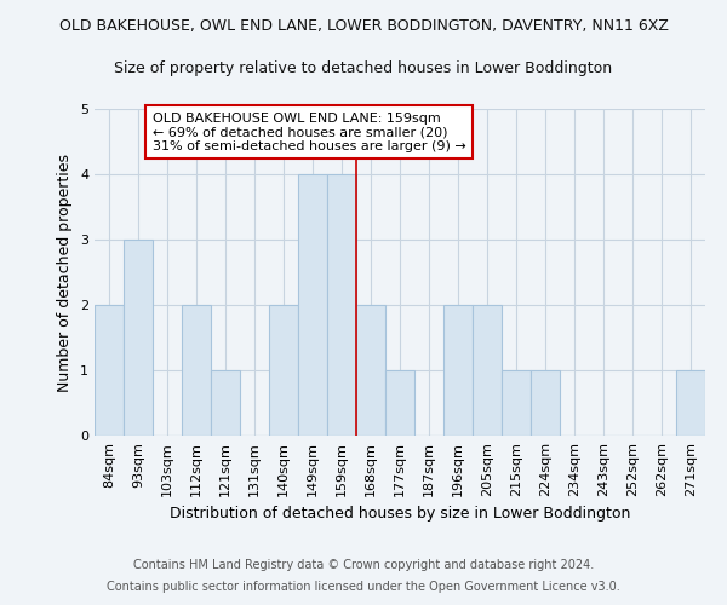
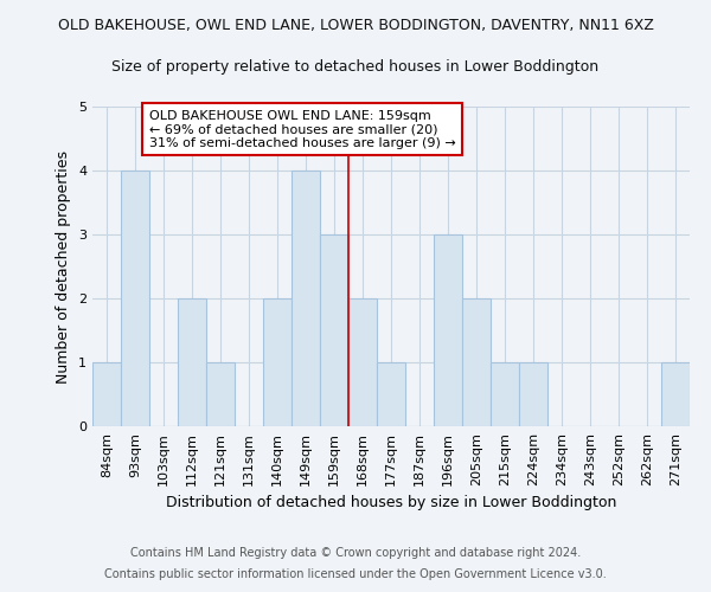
84sqm: 2 -> 1
93sqm: 3 -> 4
159sqm: 4 -> 3
196sqm: 2 -> 3
